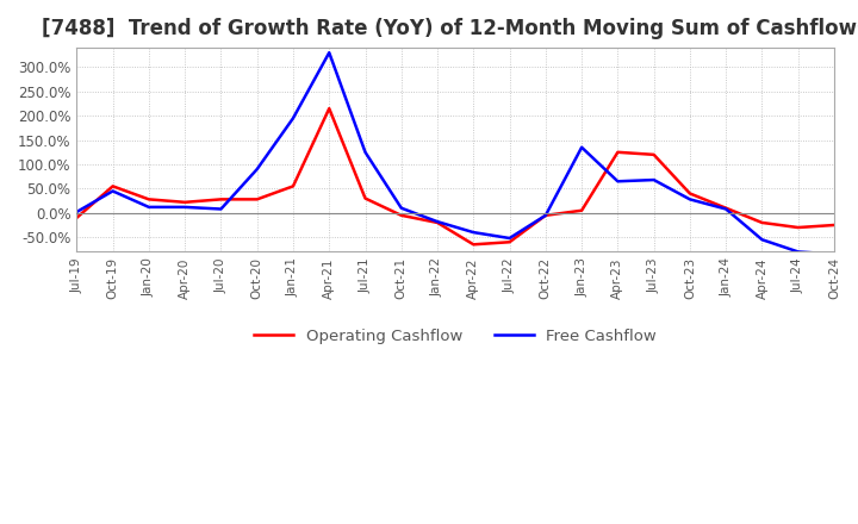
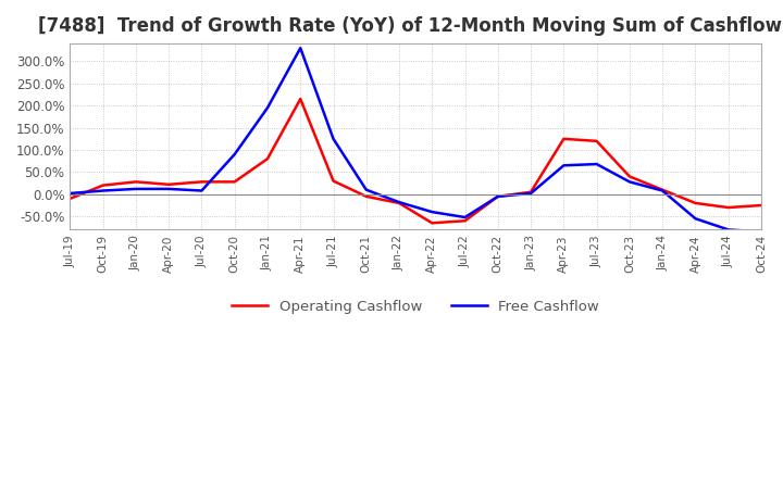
Operating Cashflow/Oct-19: 55% -> 20%
Free Cashflow/Oct-19: 45% -> 8%
Operating Cashflow/Jan-21: 55% -> 80%
Free Cashflow/Jan-23: 135% -> 2%
